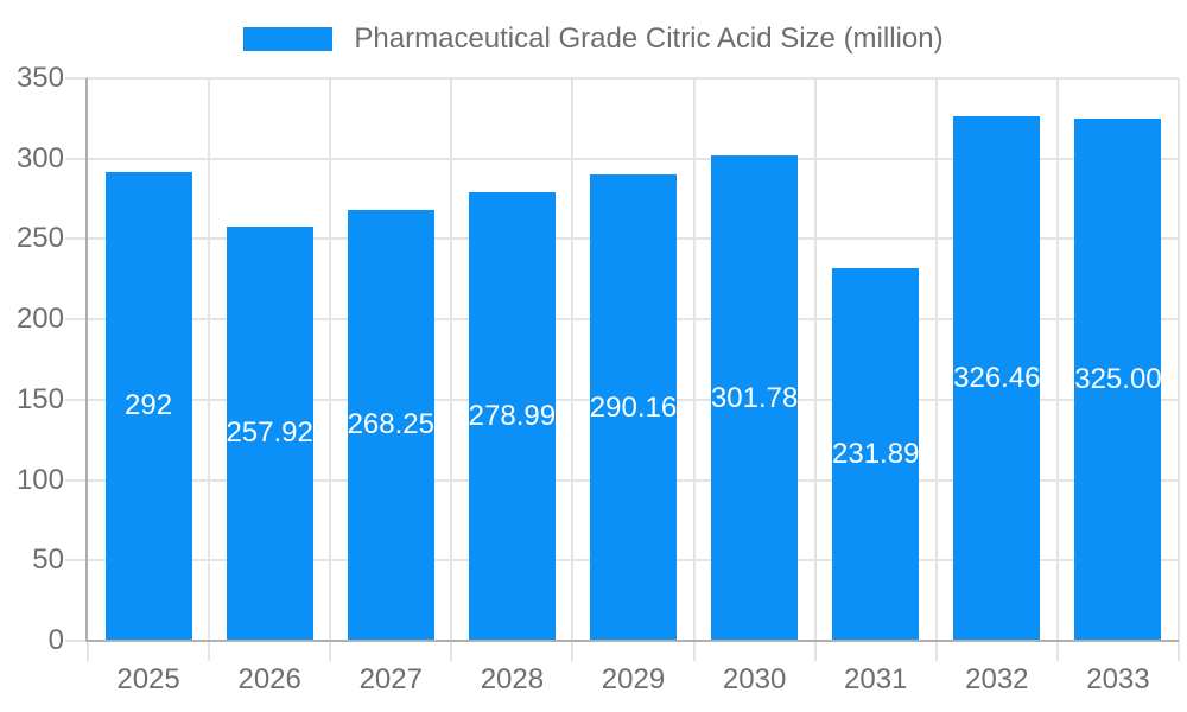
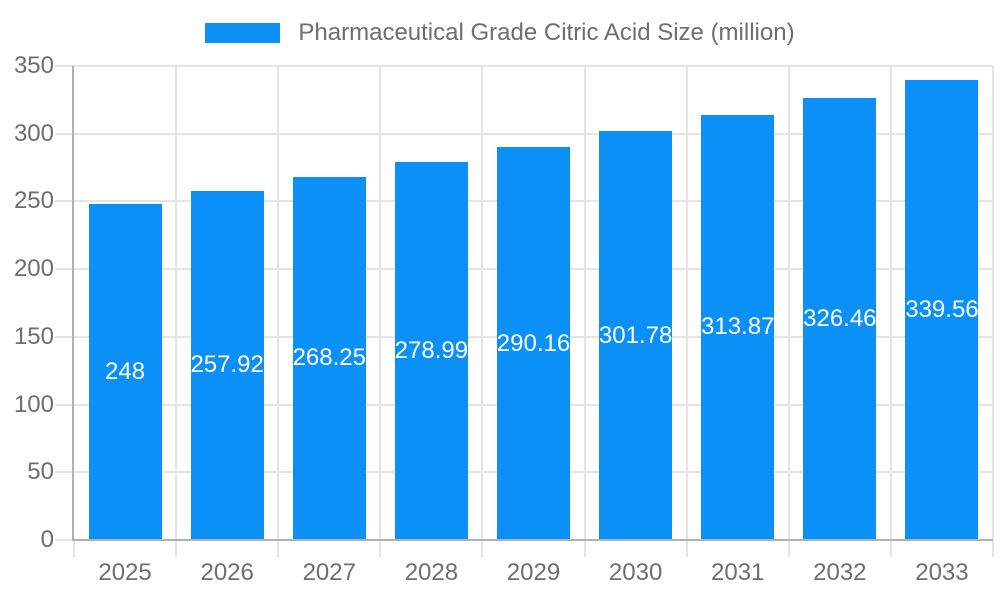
2025: 292 -> 248
2031: 231.89 -> 313.87
2033: 325.00 -> 339.56
